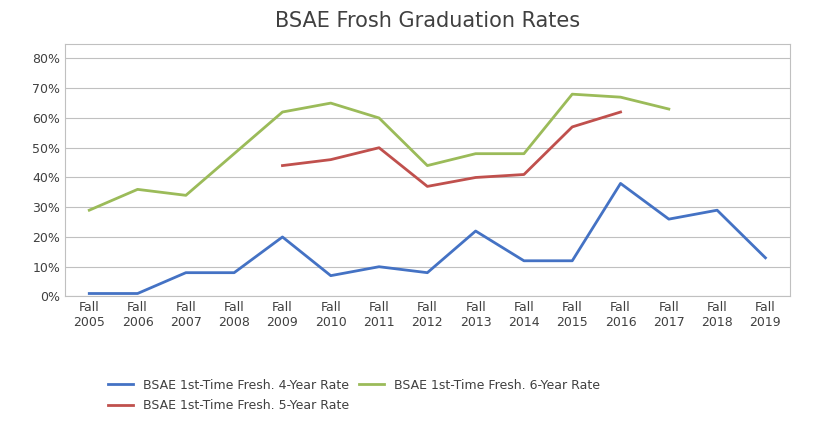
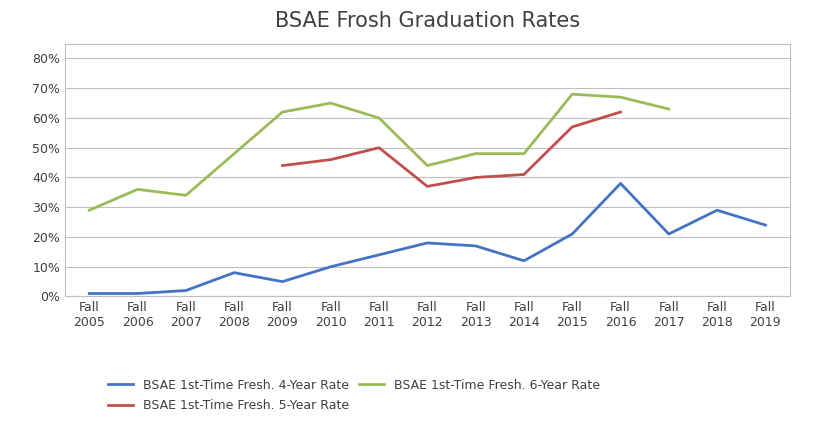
BSAE 1st-Time Fresh. 4-Year Rate/Fall 2007: 8% -> 2%
BSAE 1st-Time Fresh. 4-Year Rate/Fall 2009: 20% -> 5%
BSAE 1st-Time Fresh. 4-Year Rate/Fall 2010: 7% -> 10%
BSAE 1st-Time Fresh. 4-Year Rate/Fall 2011: 10% -> 14%
BSAE 1st-Time Fresh. 4-Year Rate/Fall 2012: 8% -> 18%
BSAE 1st-Time Fresh. 4-Year Rate/Fall 2013: 22% -> 17%
BSAE 1st-Time Fresh. 4-Year Rate/Fall 2015: 12% -> 21%
BSAE 1st-Time Fresh. 4-Year Rate/Fall 2017: 26% -> 21%
BSAE 1st-Time Fresh. 4-Year Rate/Fall 2019: 13% -> 24%
